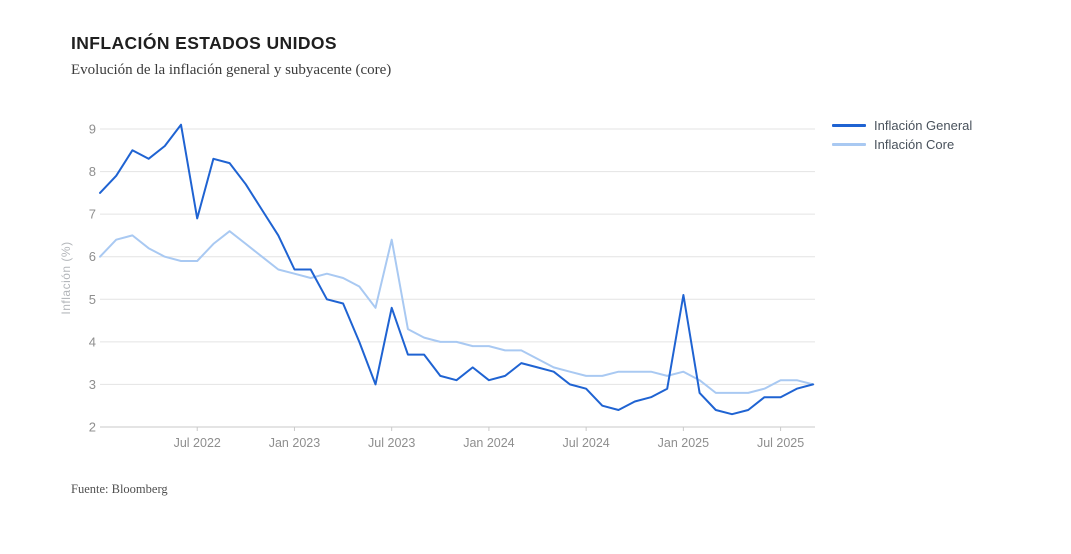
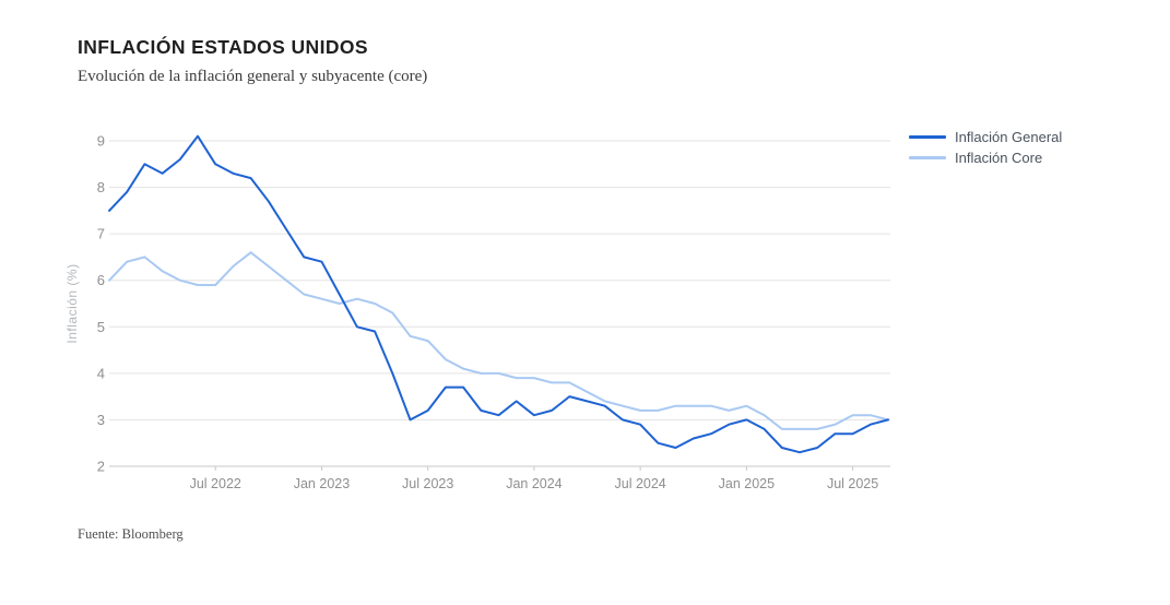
Inflación General/Jul 2022: 6.9 -> 8.5
Inflación General/Jan 2023: 5.7 -> 6.4
Inflación General/Jul 2023: 4.8 -> 3.2
Inflación Core/Jul 2023: 6.4 -> 4.7
Inflación General/Jan 2025: 5.1 -> 3.0
